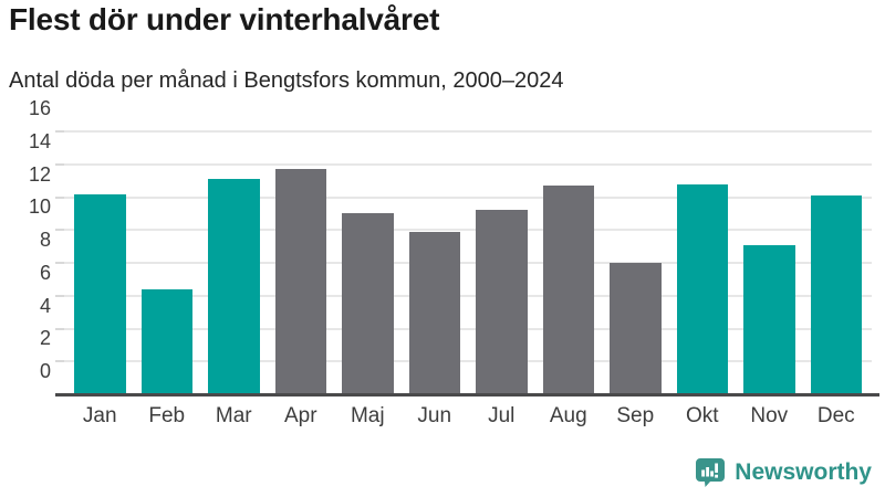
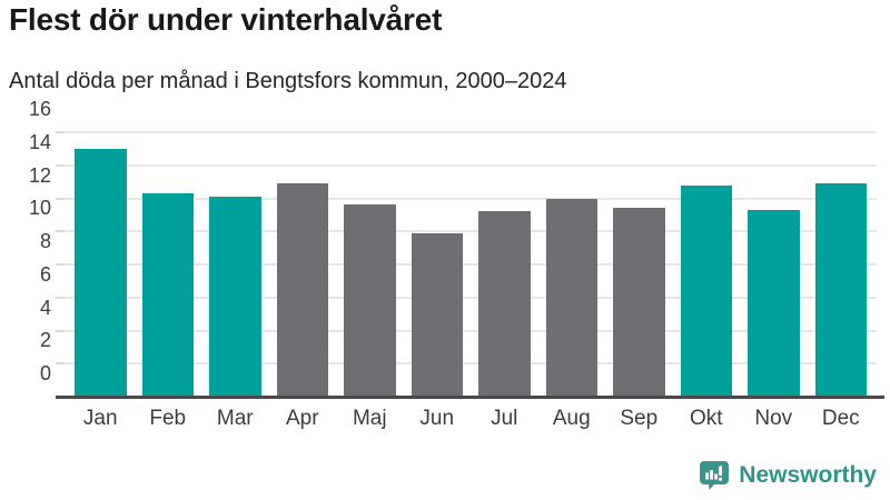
Jan: 12.2 -> 15.0
Feb: 6.4 -> 12.3
Mar: 13.1 -> 12.1
Apr: 13.7 -> 12.9
Maj: 11.0 -> 11.6
Aug: 12.7 -> 12.0
Sep: 8.0 -> 11.4
Nov: 9.1 -> 11.3
Dec: 12.1 -> 12.9
